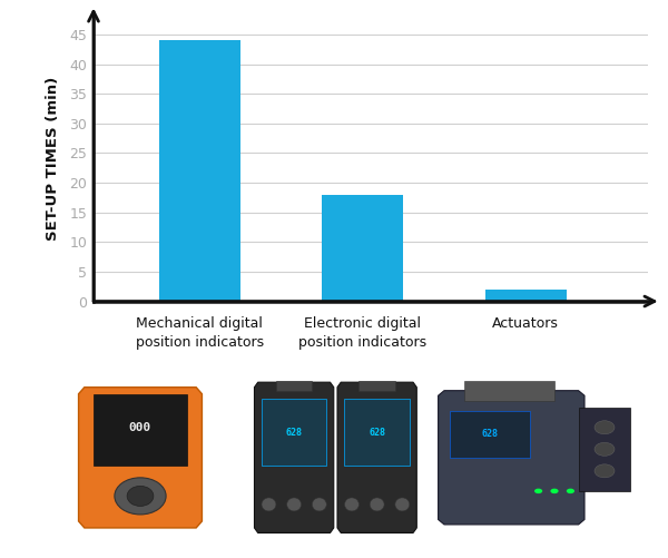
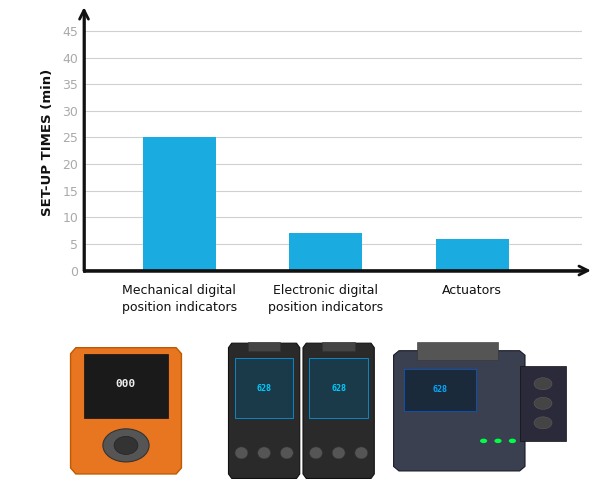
Mechanical digital position indicators: 44 -> 25
Electronic digital position indicators: 18 -> 7
Actuators: 2 -> 6
